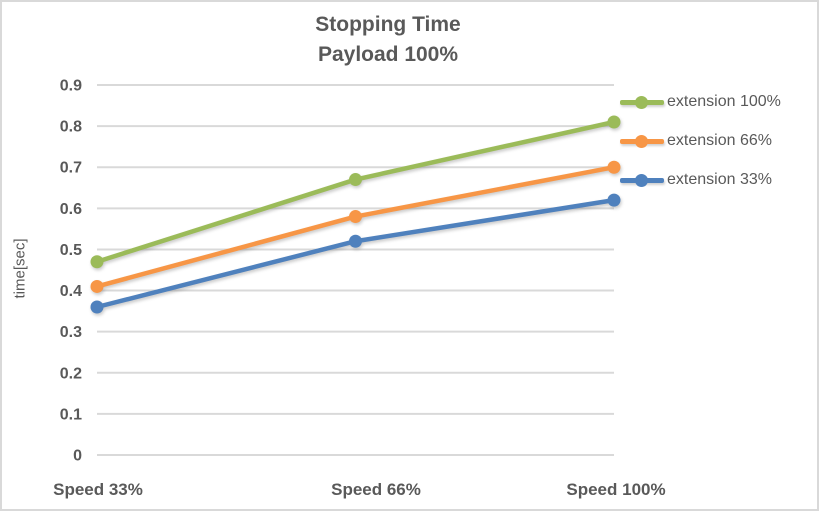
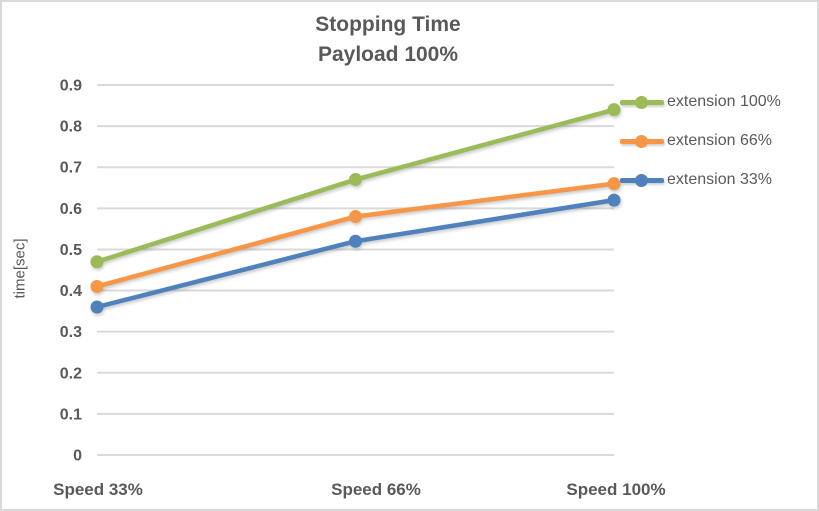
extension 100%/Speed 100%: 0.81 -> 0.84
extension 66%/Speed 100%: 0.70 -> 0.66
